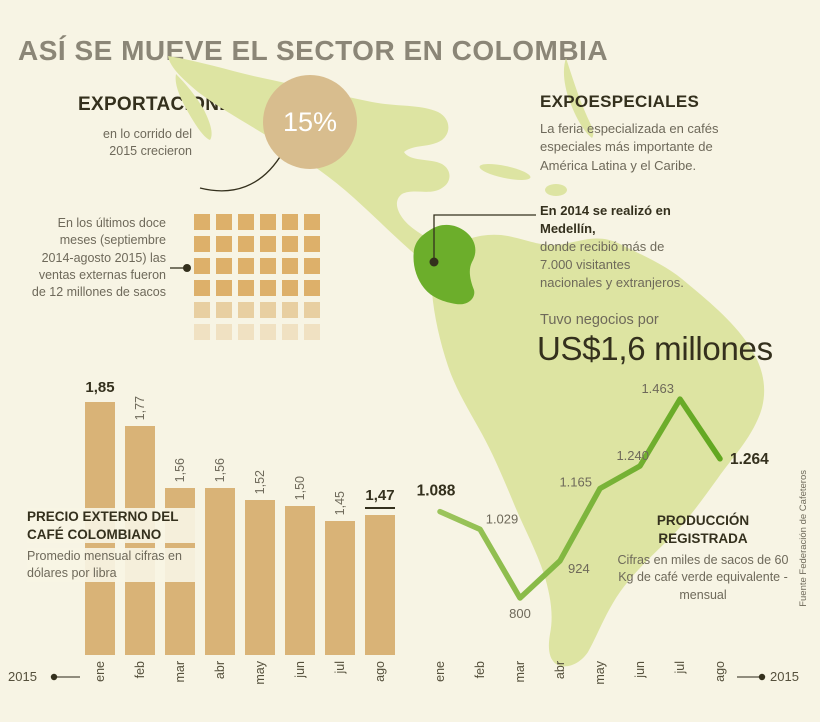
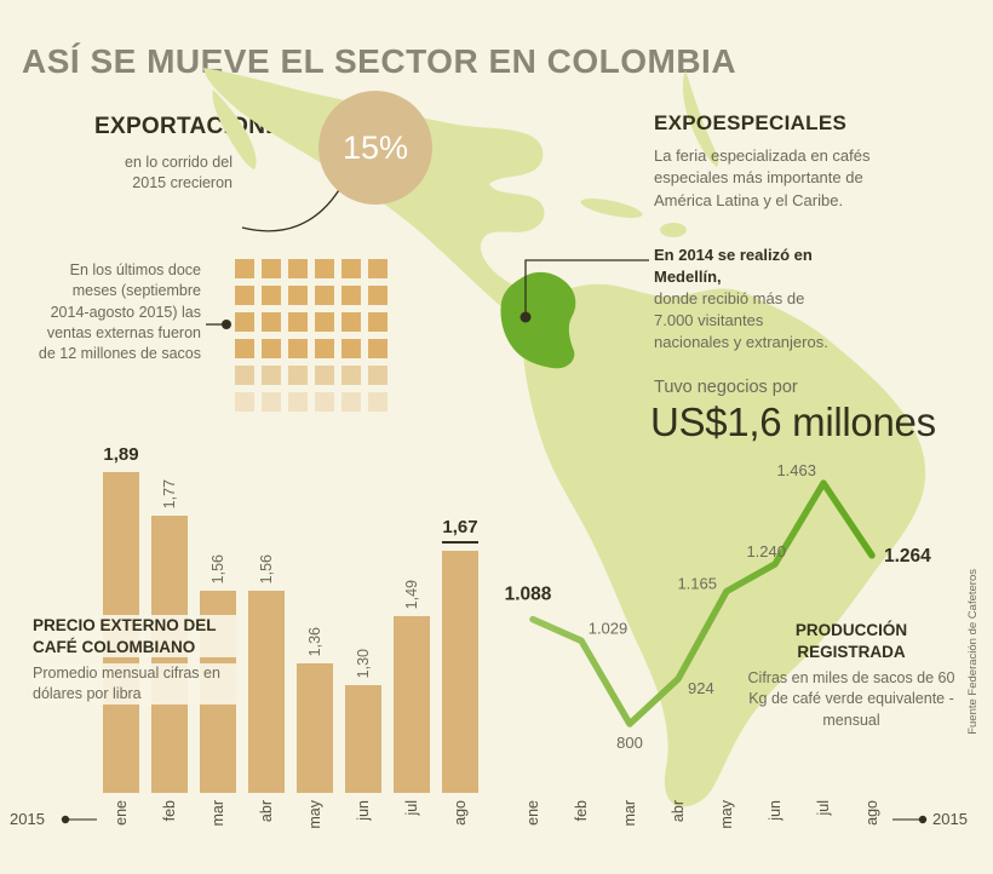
PRECIO EXTERNO DEL CAFÉ COLOMBIANO/ene: 1,85 -> 1,89
PRECIO EXTERNO DEL CAFÉ COLOMBIANO/may: 1,52 -> 1,36
PRECIO EXTERNO DEL CAFÉ COLOMBIANO/jun: 1,50 -> 1,30
PRECIO EXTERNO DEL CAFÉ COLOMBIANO/jul: 1,45 -> 1,49
PRECIO EXTERNO DEL CAFÉ COLOMBIANO/ago: 1,47 -> 1,67
